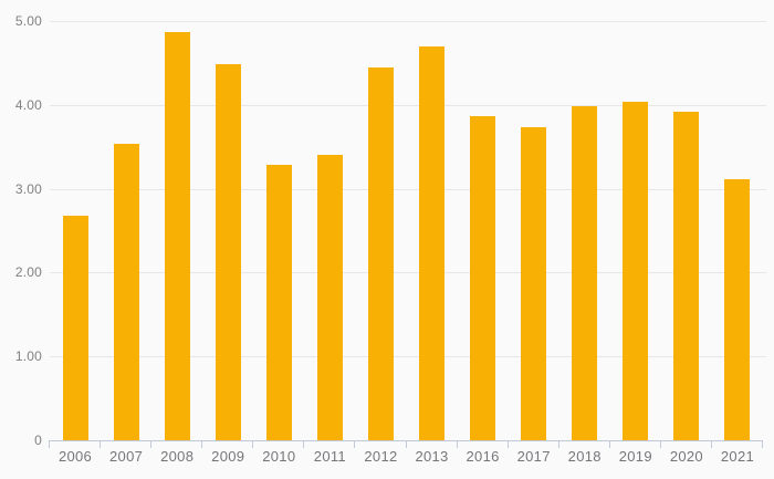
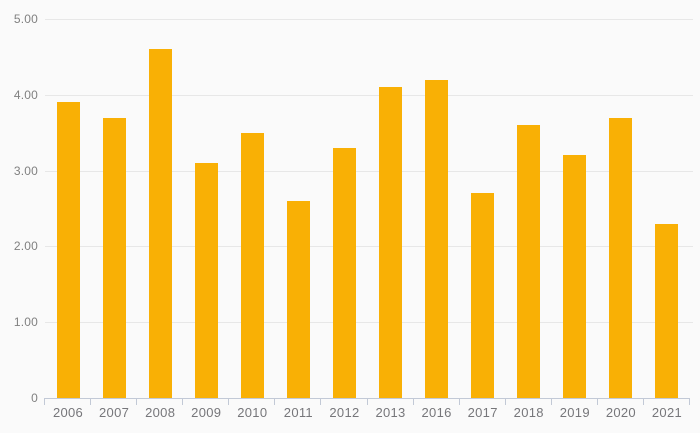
2006: 2.7 -> 3.9
2007: 3.5 -> 3.7
2008: 4.9 -> 4.6
2009: 4.5 -> 3.1
2010: 3.3 -> 3.5
2011: 3.4 -> 2.6
2012: 4.5 -> 3.3
2013: 4.7 -> 4.1
2016: 3.9 -> 4.2
2017: 3.7 -> 2.7
2018: 4.0 -> 3.6
2019: 4.0 -> 3.2
2020: 3.9 -> 3.7
2021: 3.1 -> 2.3
